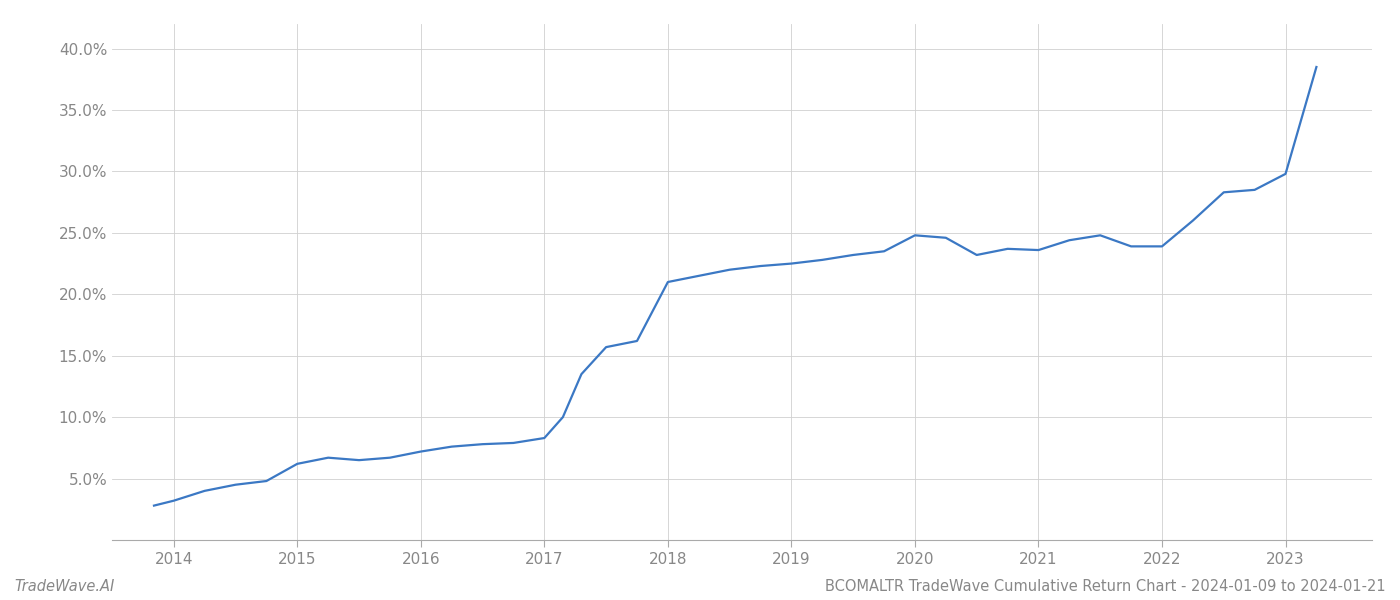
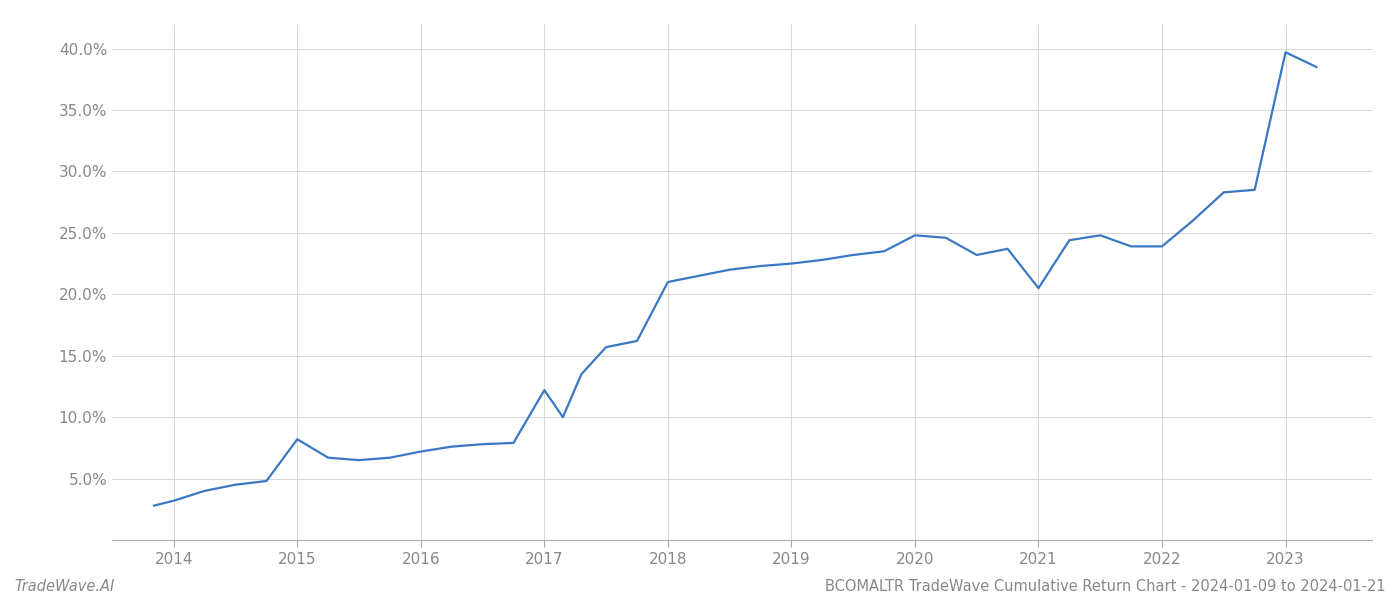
2015: 6.2% -> 8.2%
2017: 8.3% -> 12.2%
2021: 23.6% -> 20.5%
2023: 29.8% -> 39.7%
